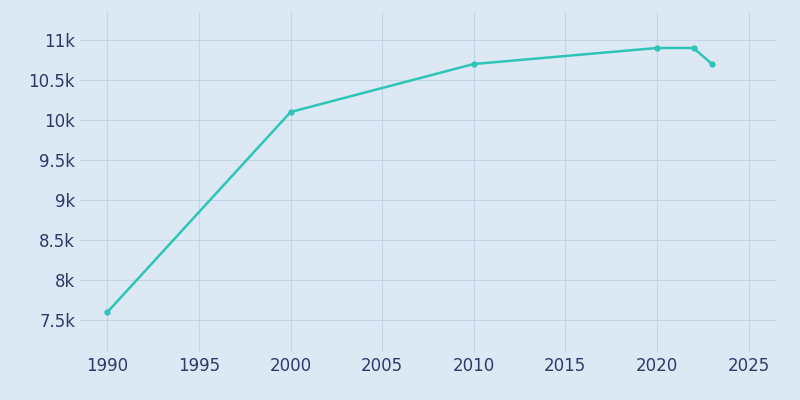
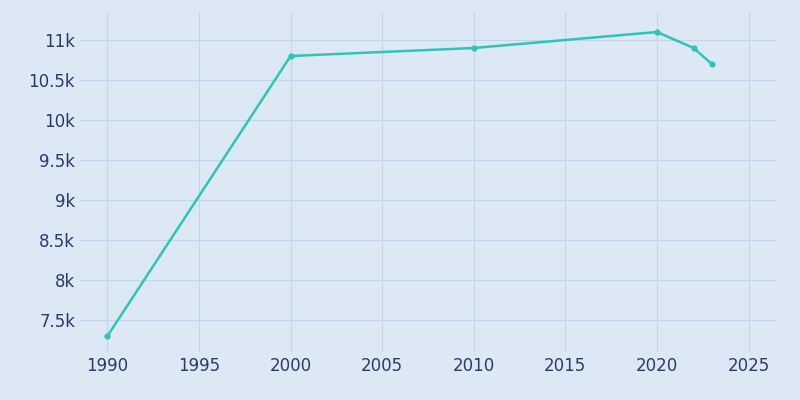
1990: 7.6k -> 7.3k
2000: 10.1k -> 10.8k
2010: 10.7k -> 10.9k
2020: 10.9k -> 11.1k
